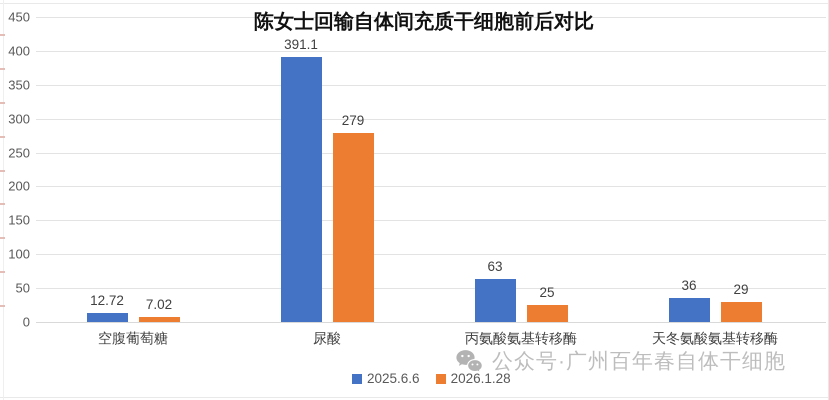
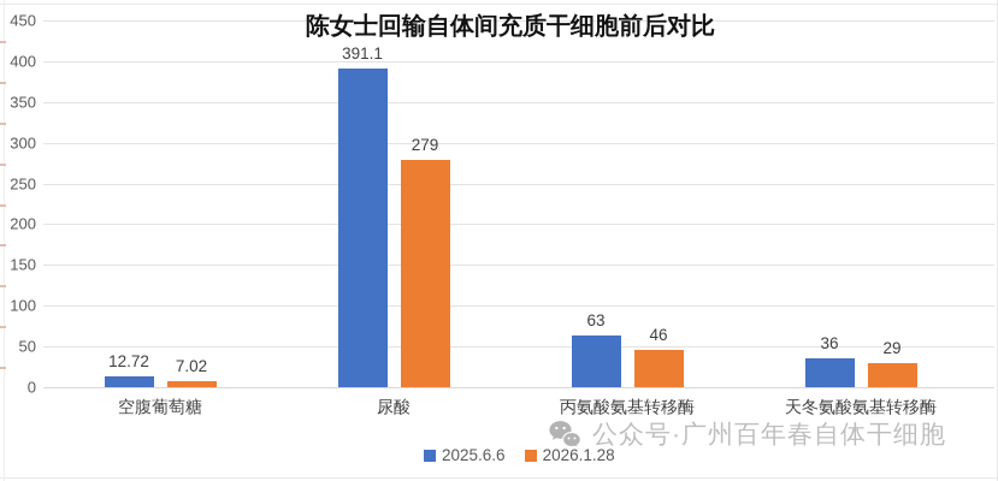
2026.1.28/丙氨酸氨基转移酶: 25 -> 46
